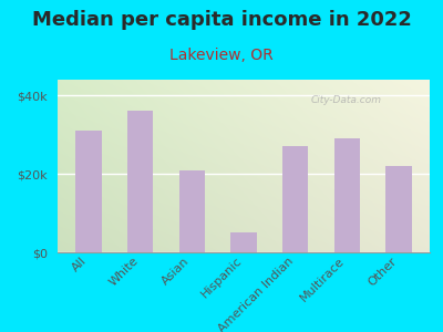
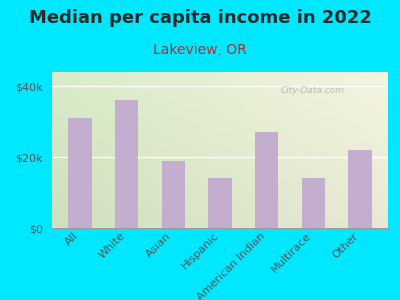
Asian: $21k -> $19k
Hispanic: $5k -> $14k
Multirace: $29k -> $14k
